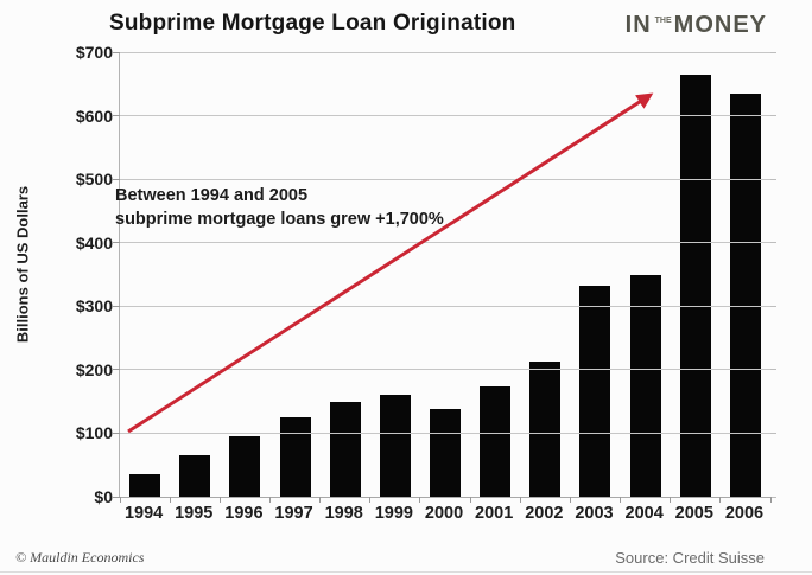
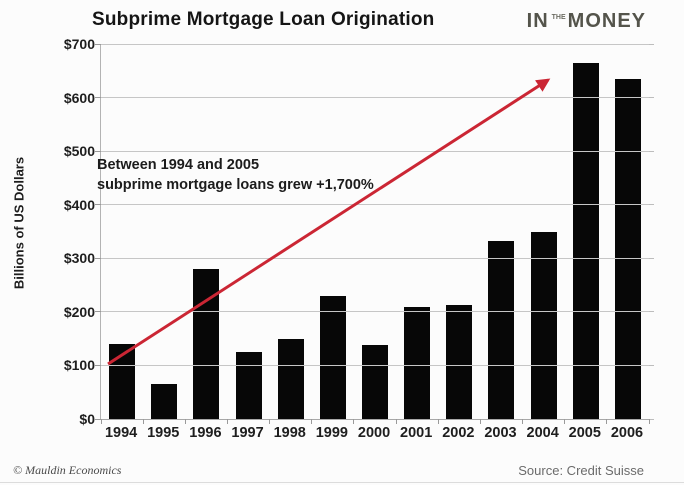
1994: $40 -> $140
1996: $100 -> $280
1999: $160 -> $230
2001: $170 -> $210
